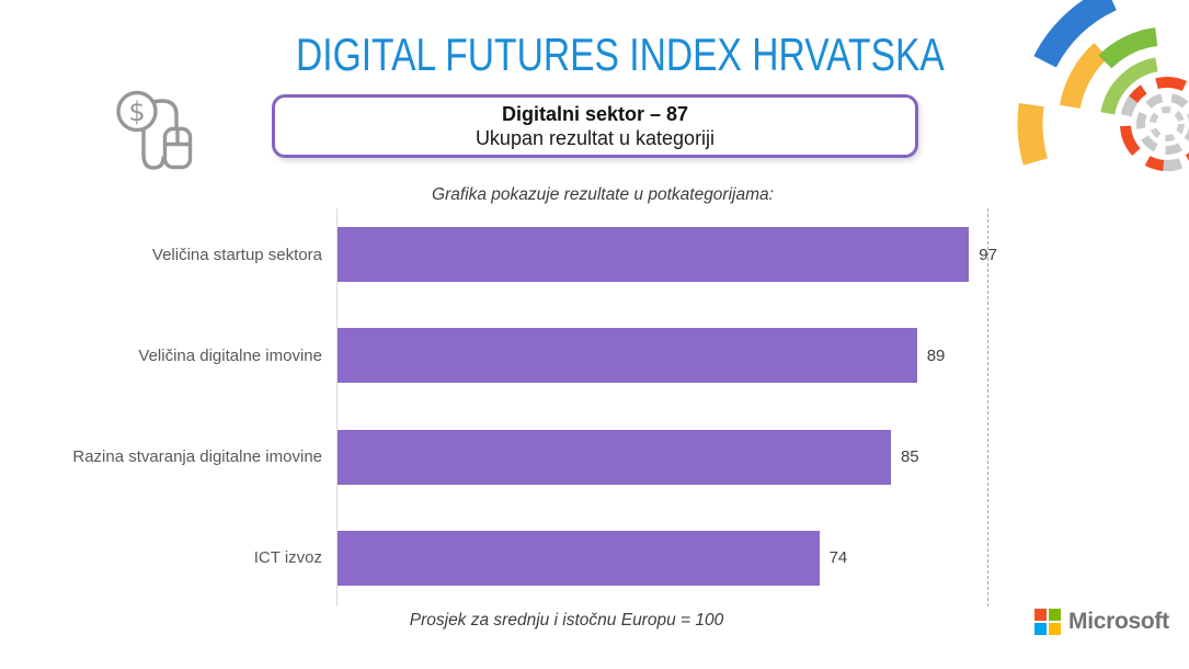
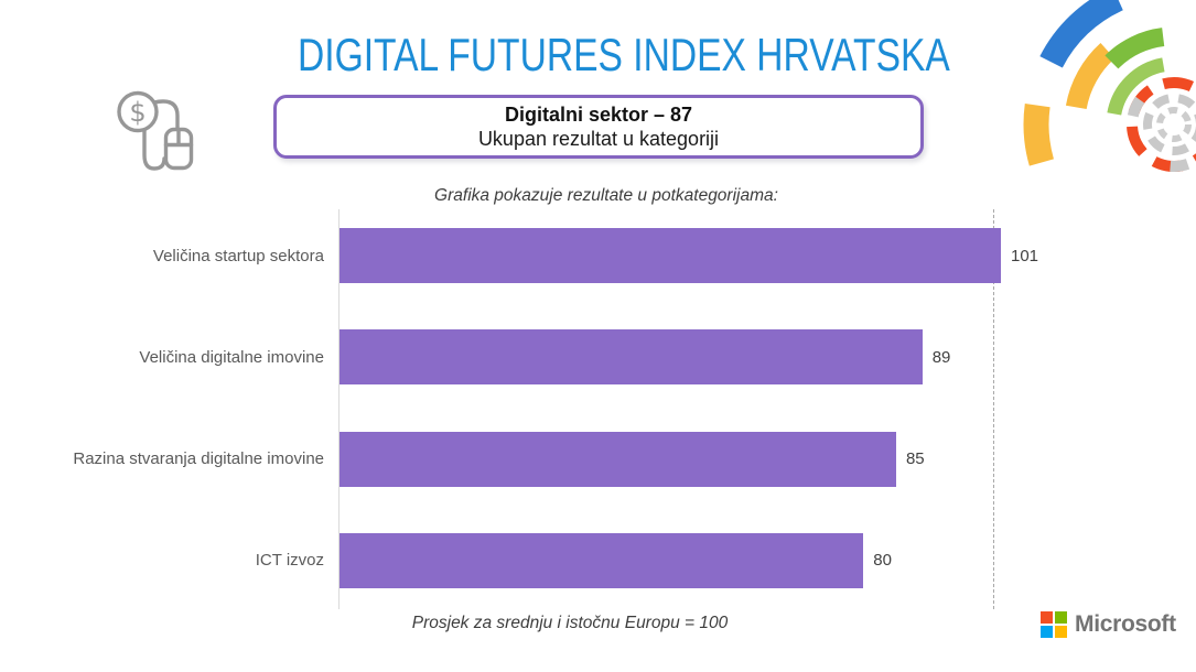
Veličina startup sektora: 97 -> 101
ICT izvoz: 74 -> 80
